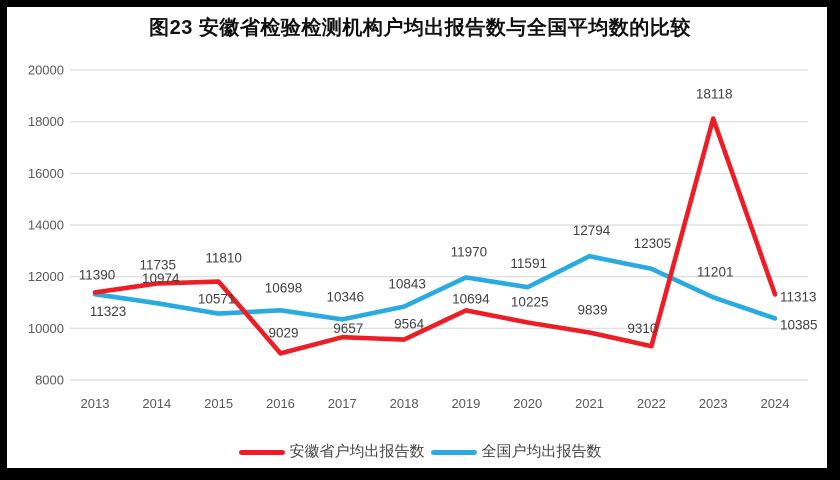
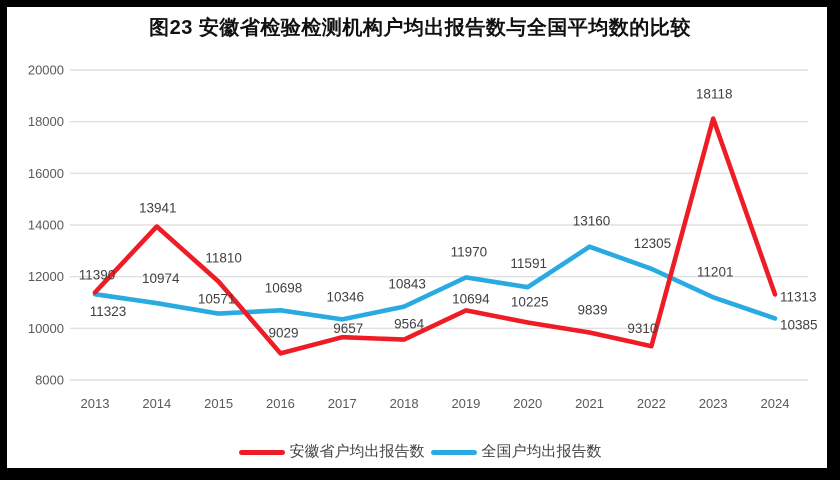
安徽省户均出报告数/2014: 11735 -> 13941
全国户均出报告数/2021: 12794 -> 13160
